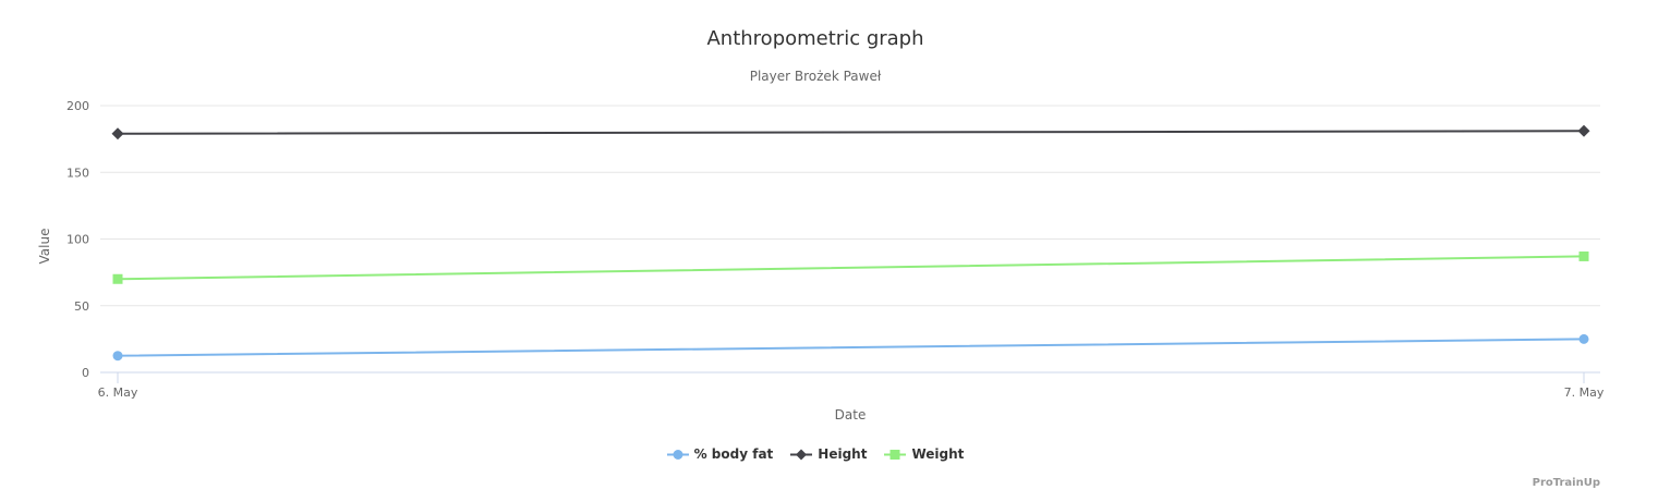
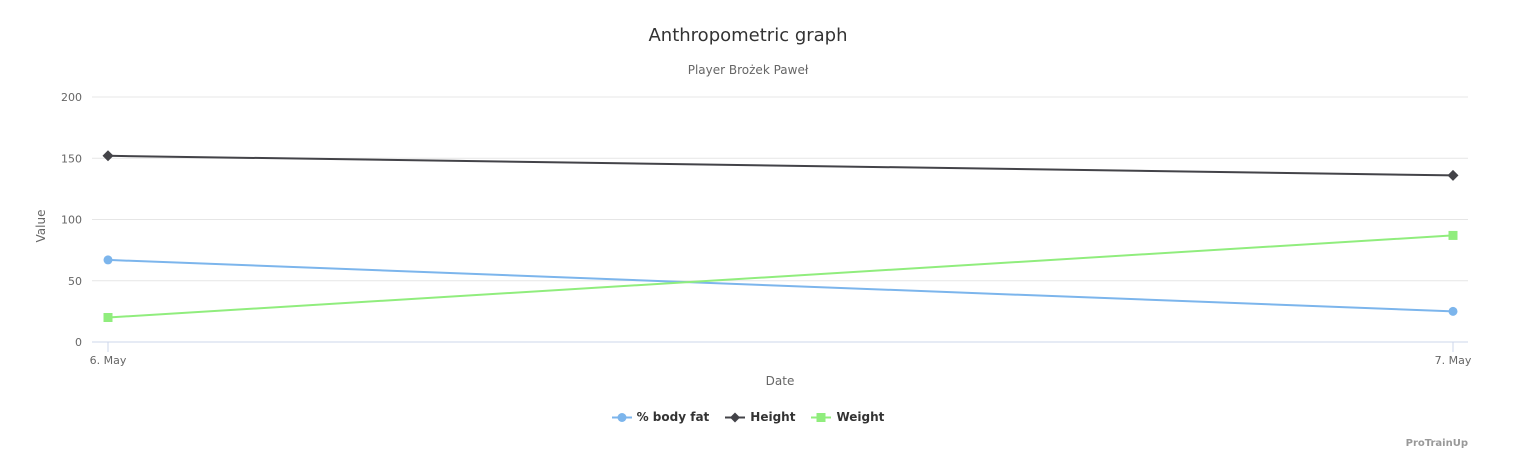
% body fat/6. May: 12 -> 67
Height/6. May: 179 -> 152
Weight/6. May: 70 -> 20
Height/7. May: 181 -> 136
